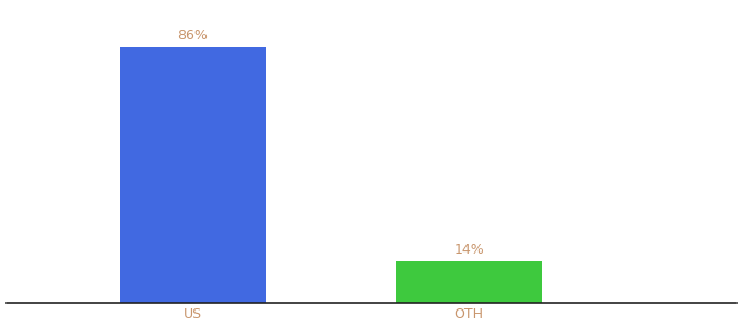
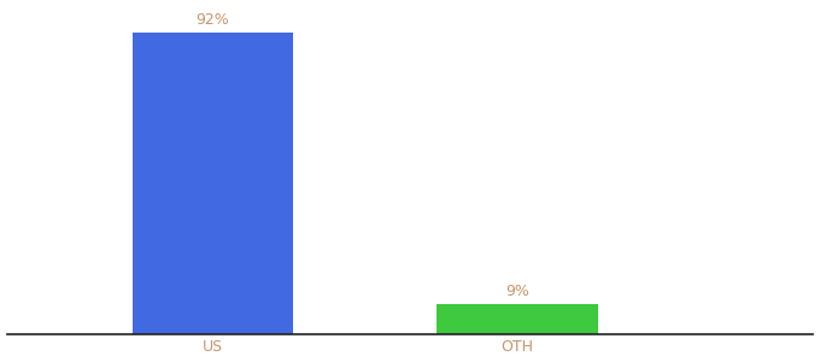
US: 86% -> 92%
OTH: 14% -> 9%
